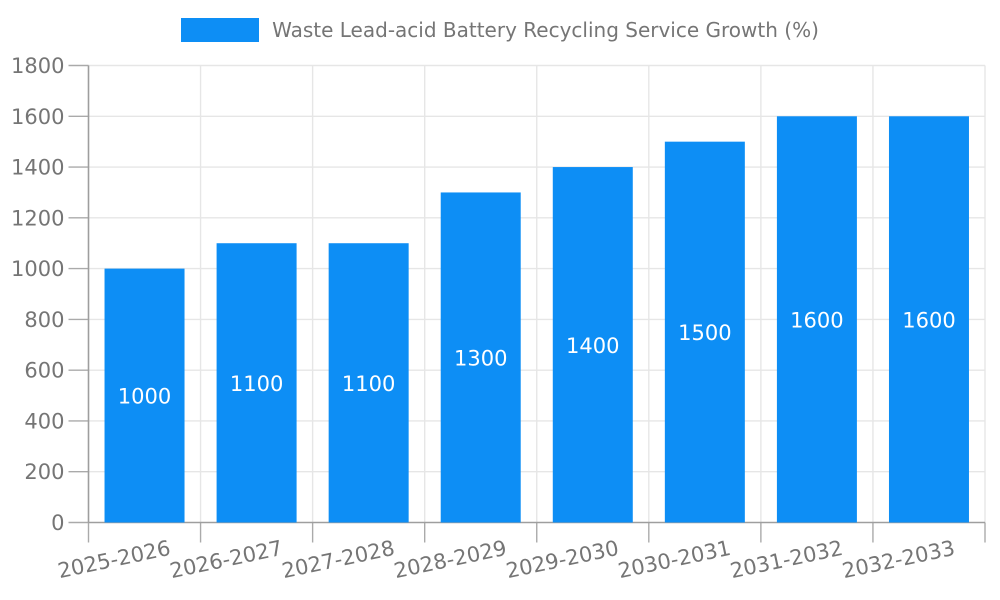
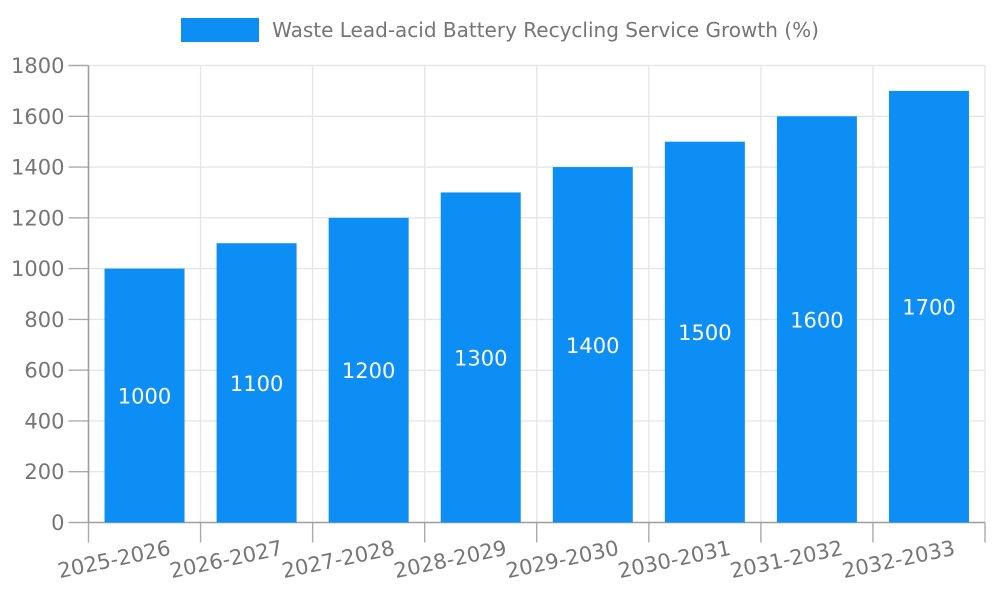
2027-2028: 1100 -> 1200
2032-2033: 1600 -> 1700
